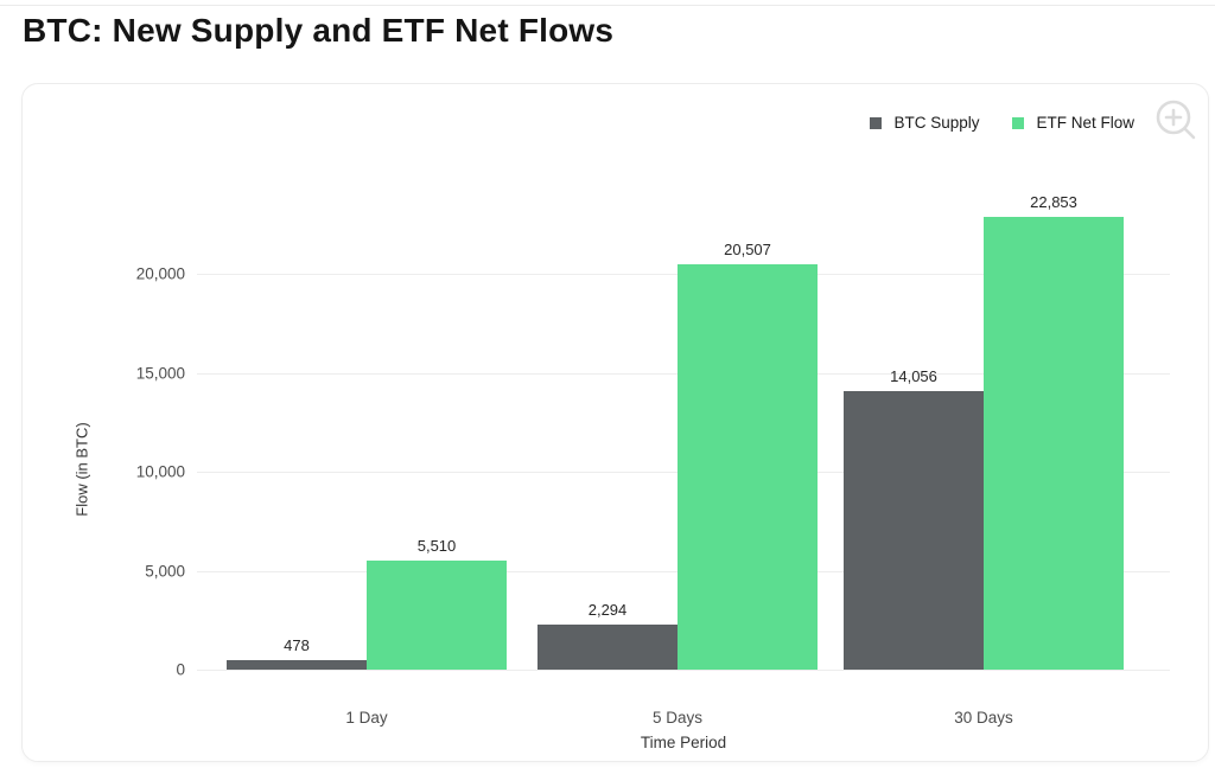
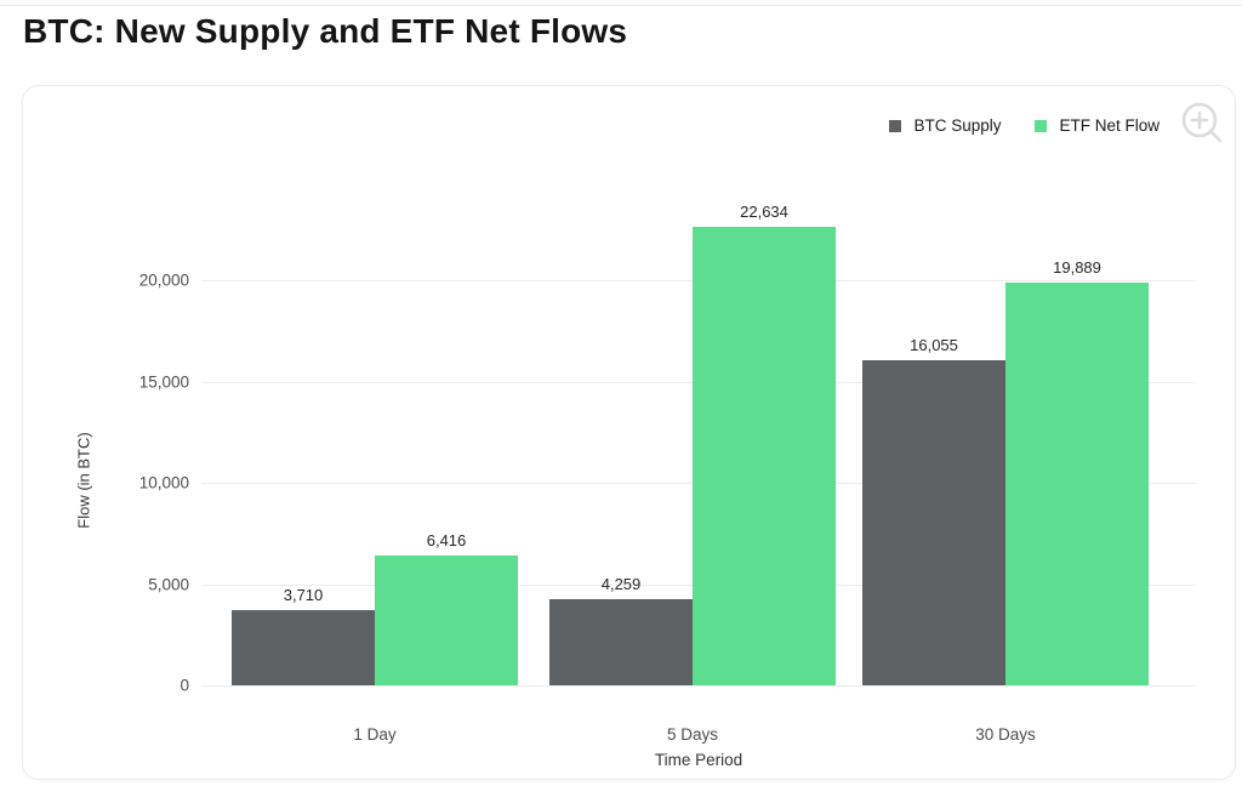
BTC Supply/1 Day: 478 -> 3,710
ETF Net Flow/1 Day: 5,510 -> 6,416
BTC Supply/5 Days: 2,294 -> 4,259
ETF Net Flow/5 Days: 20,507 -> 22,634
BTC Supply/30 Days: 14,056 -> 16,055
ETF Net Flow/30 Days: 22,853 -> 19,889
